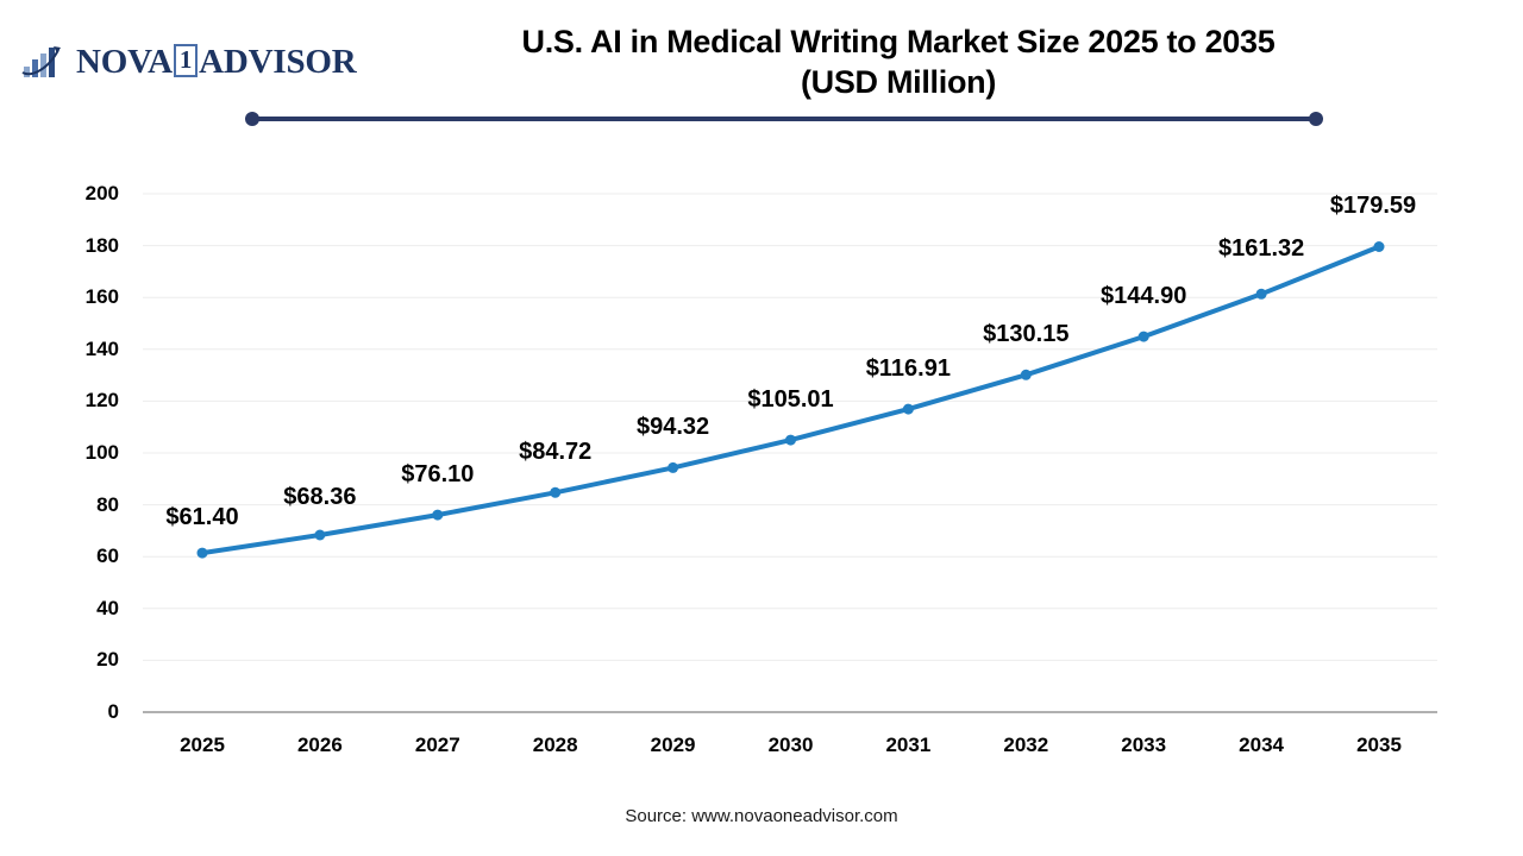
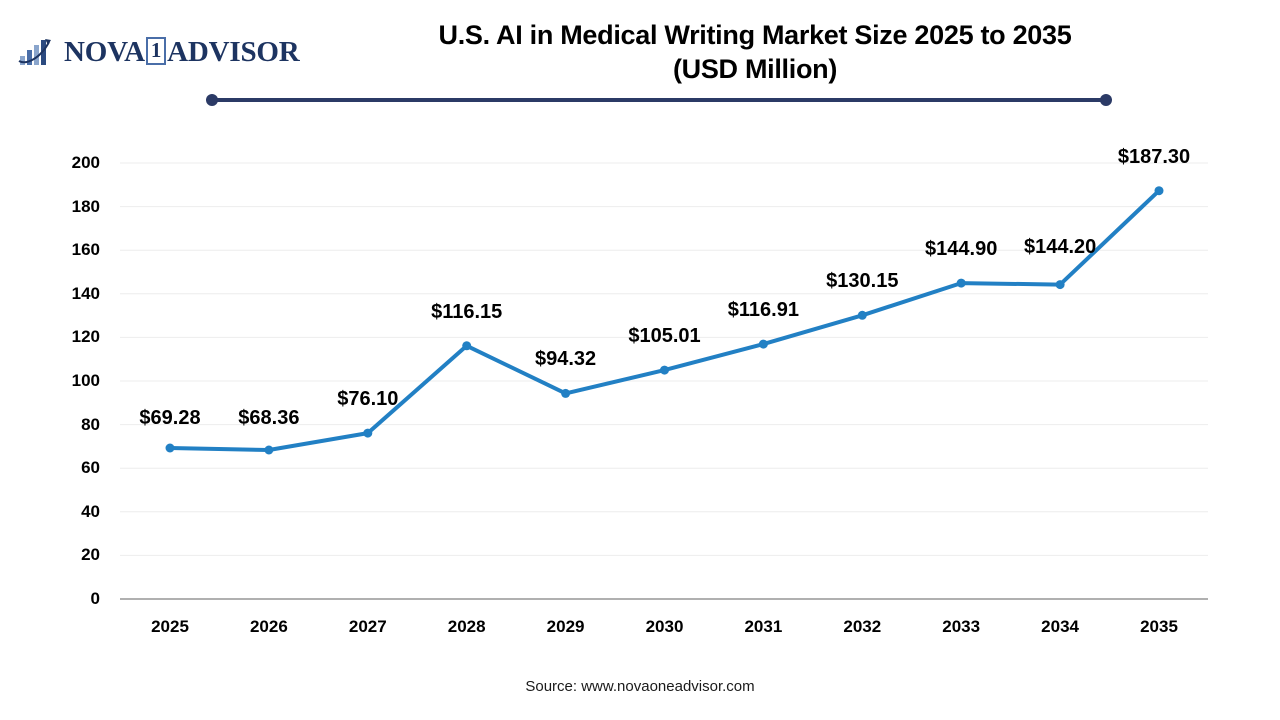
2025: $61.40 -> $69.28
2028: $84.72 -> $116.15
2034: $161.32 -> $144.20
2035: $179.59 -> $187.30
